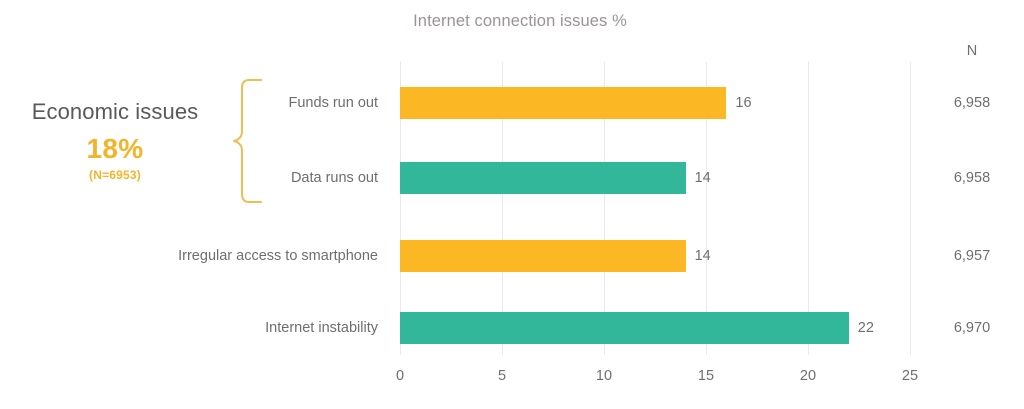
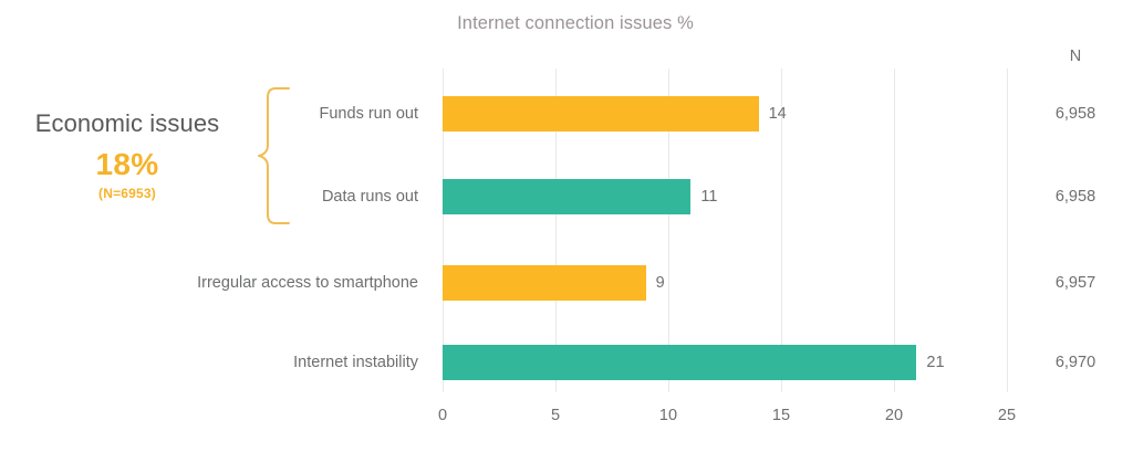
Funds run out: 16 -> 14
Data runs out: 14 -> 11
Irregular access to smartphone: 14 -> 9
Internet instability: 22 -> 21
